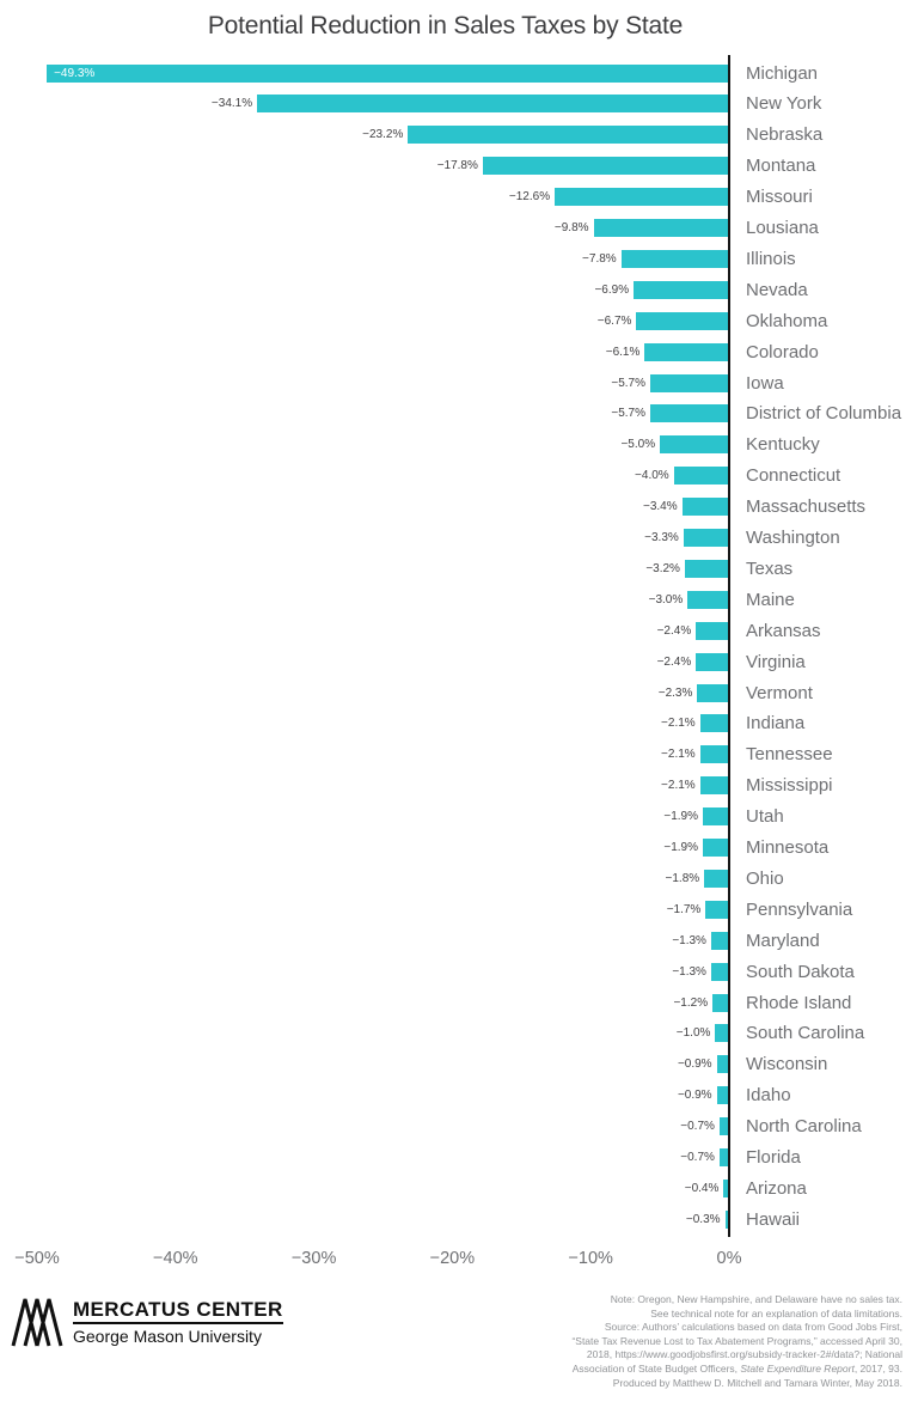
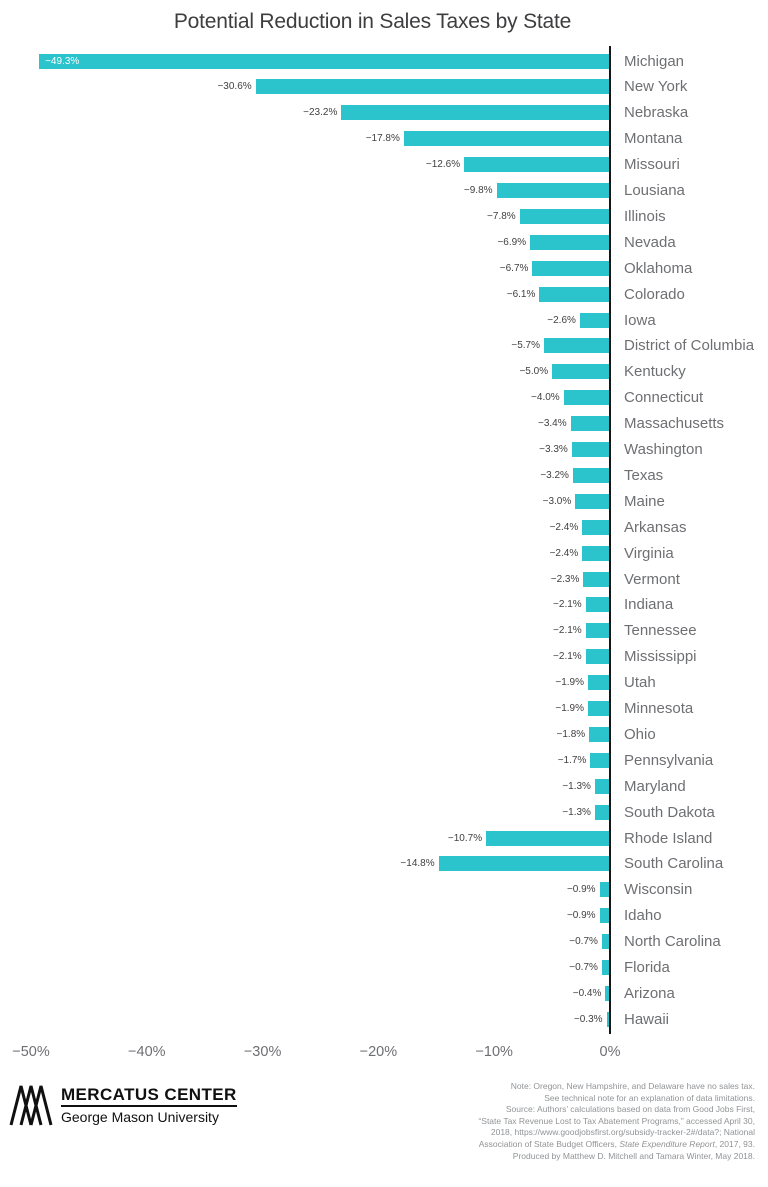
New York: −34.1% -> −30.6%
Iowa: −5.7% -> −2.6%
Rhode Island: −1.2% -> −10.7%
South Carolina: −1.0% -> −14.8%
